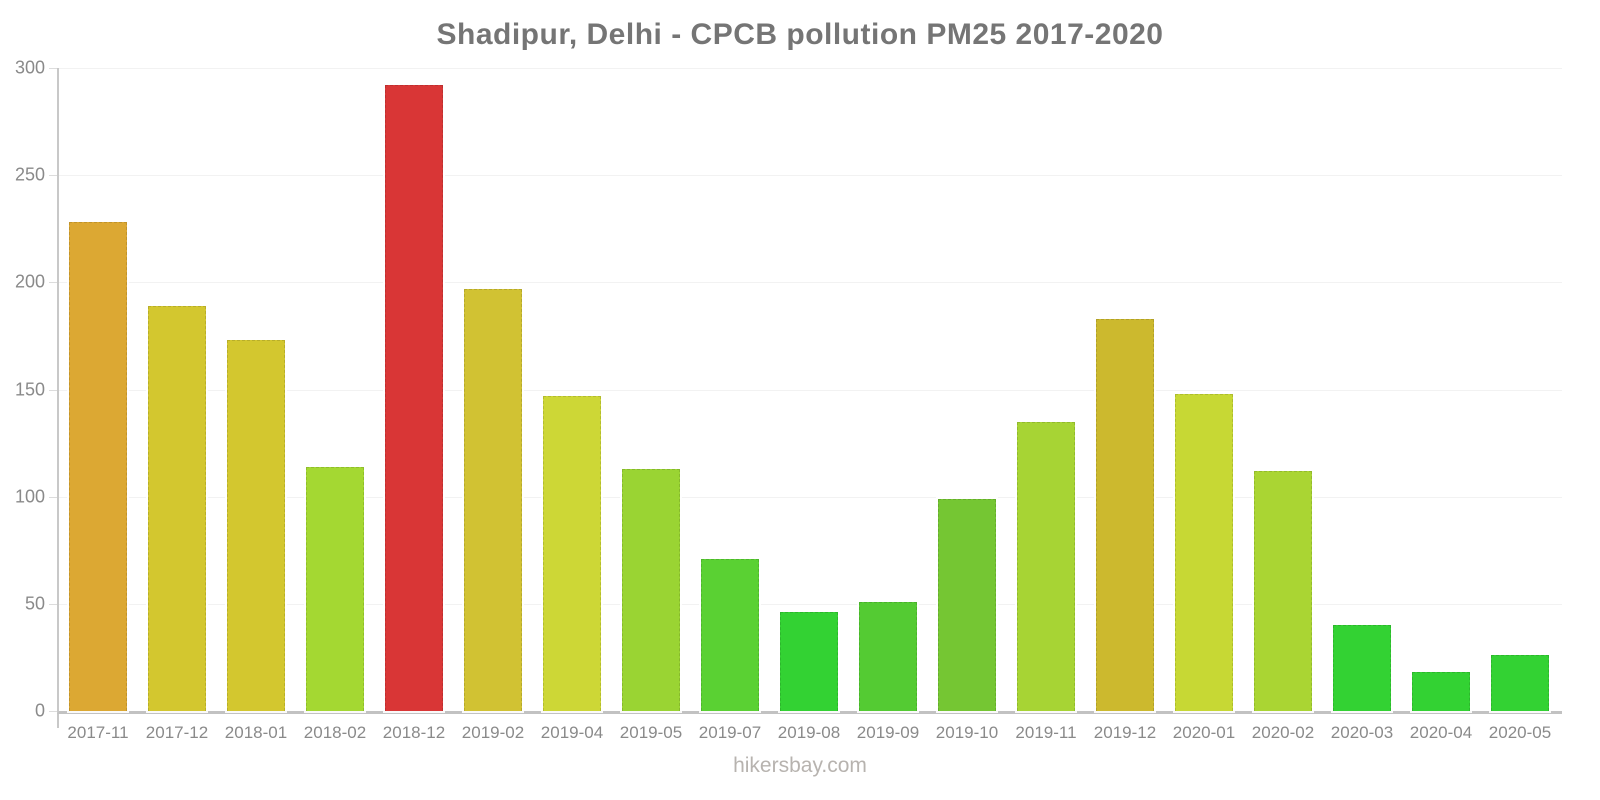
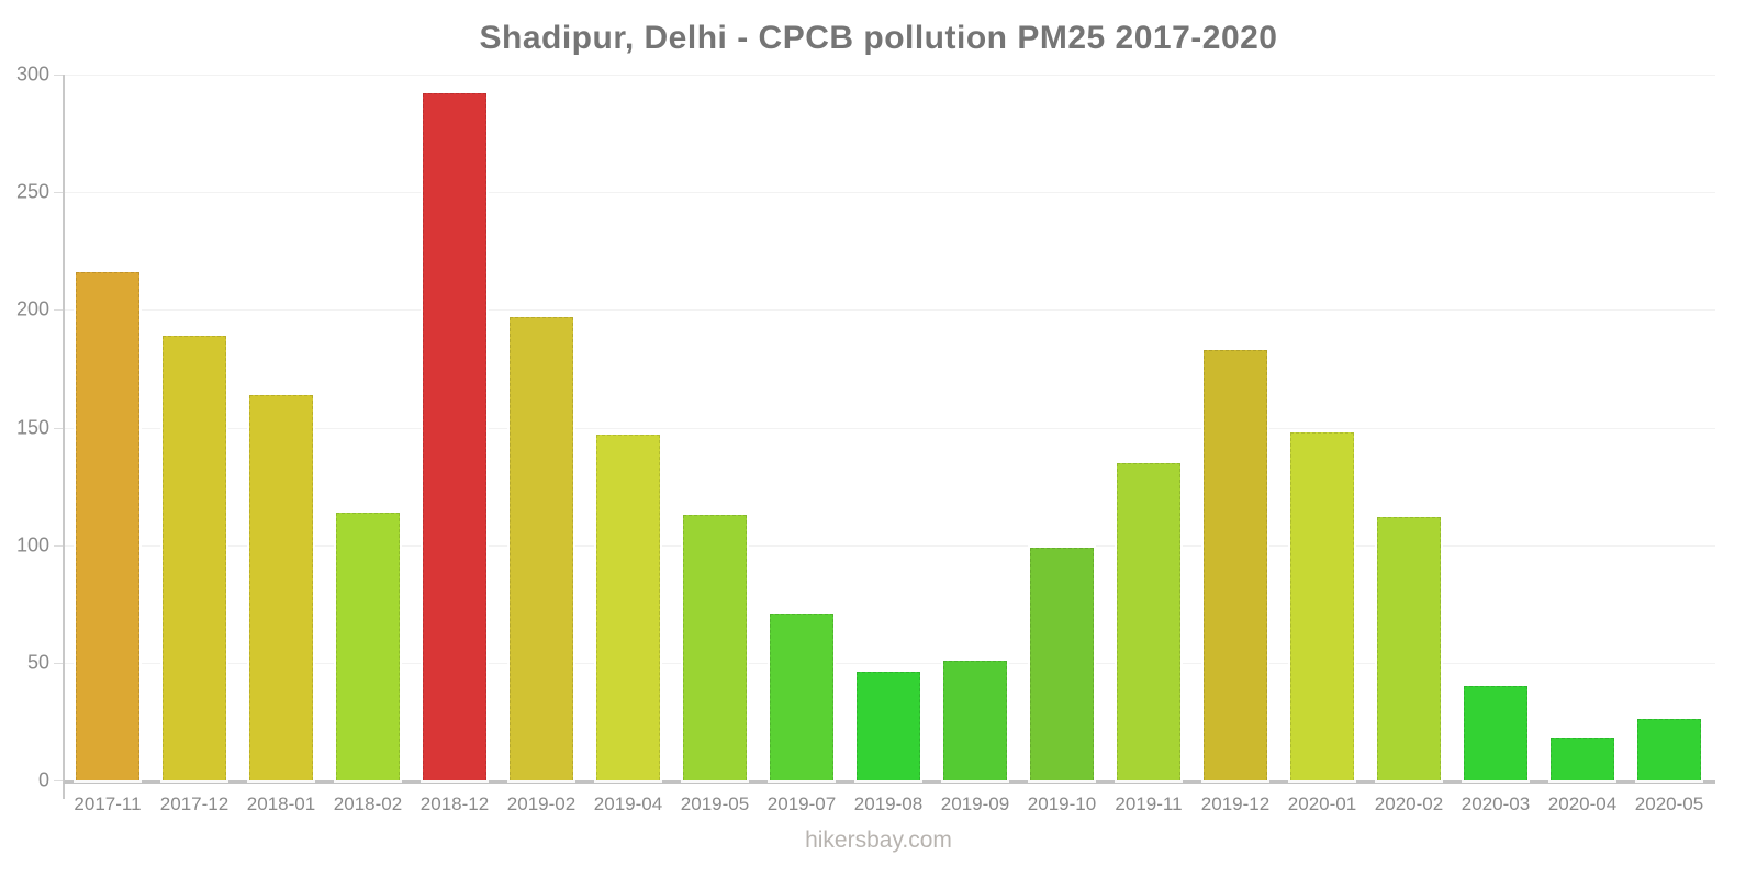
2017-11: 228 -> 216
2018-01: 173 -> 164
